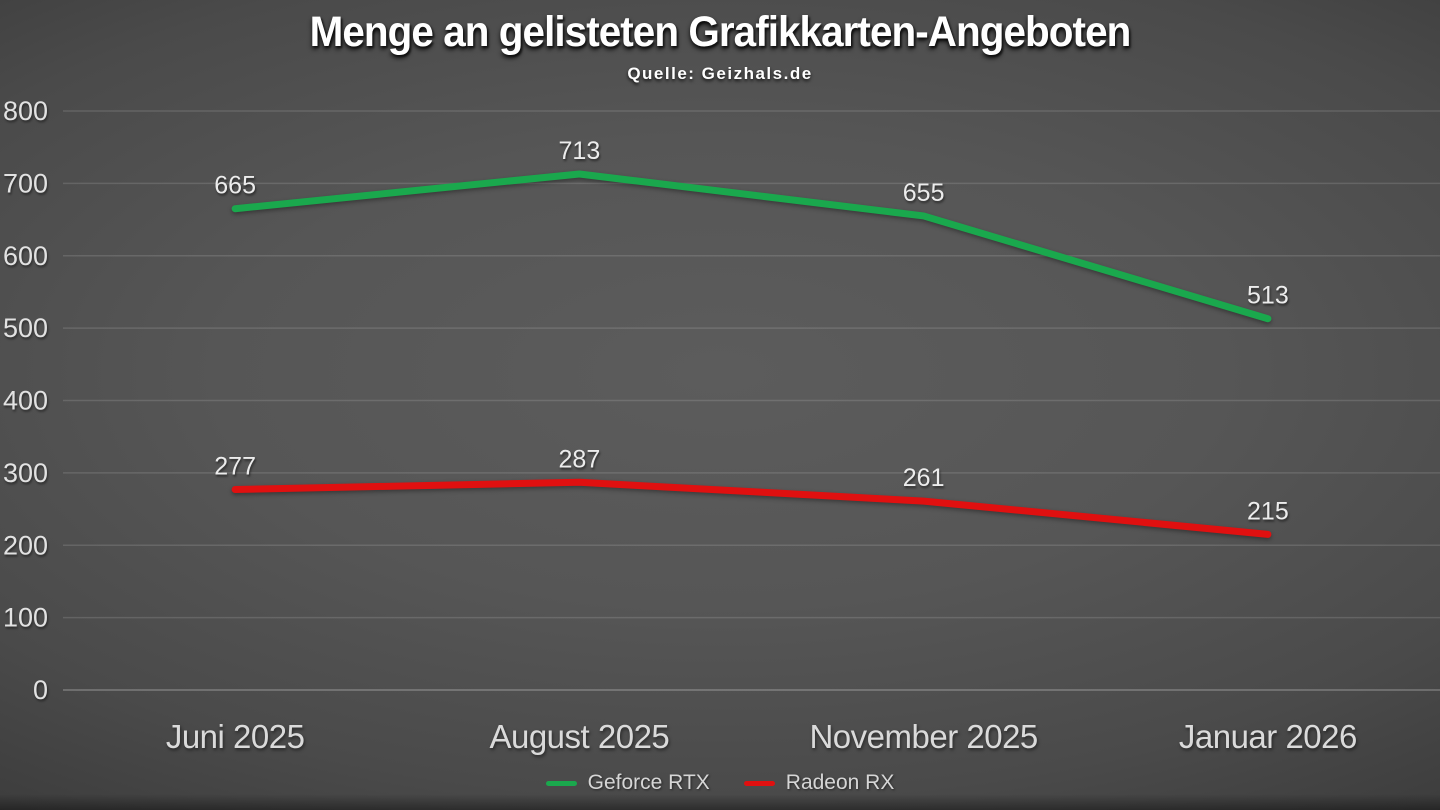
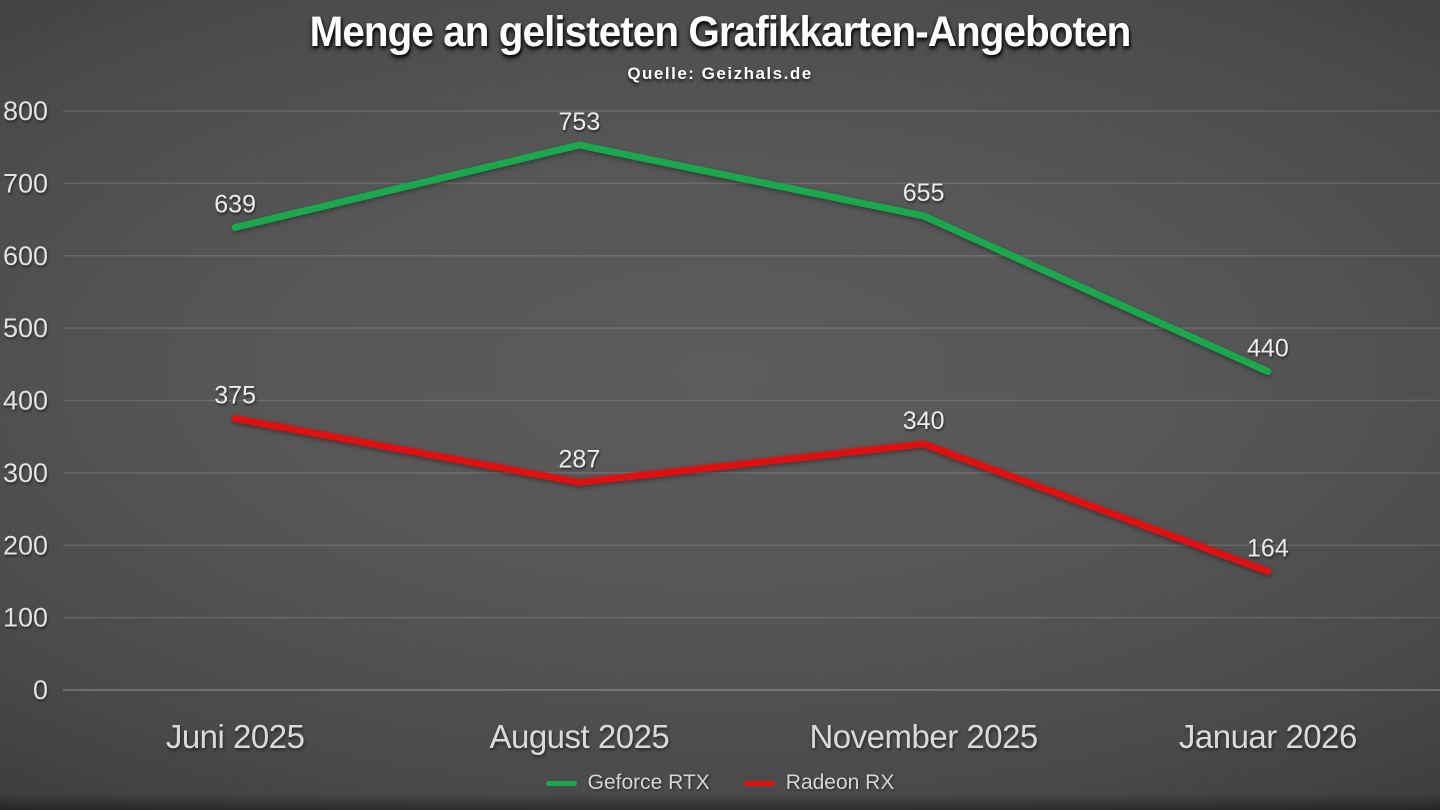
Geforce RTX/Juni 2025: 665 -> 639
Radeon RX/Juni 2025: 277 -> 375
Geforce RTX/August 2025: 713 -> 753
Radeon RX/November 2025: 261 -> 340
Geforce RTX/Januar 2026: 513 -> 440
Radeon RX/Januar 2026: 215 -> 164
